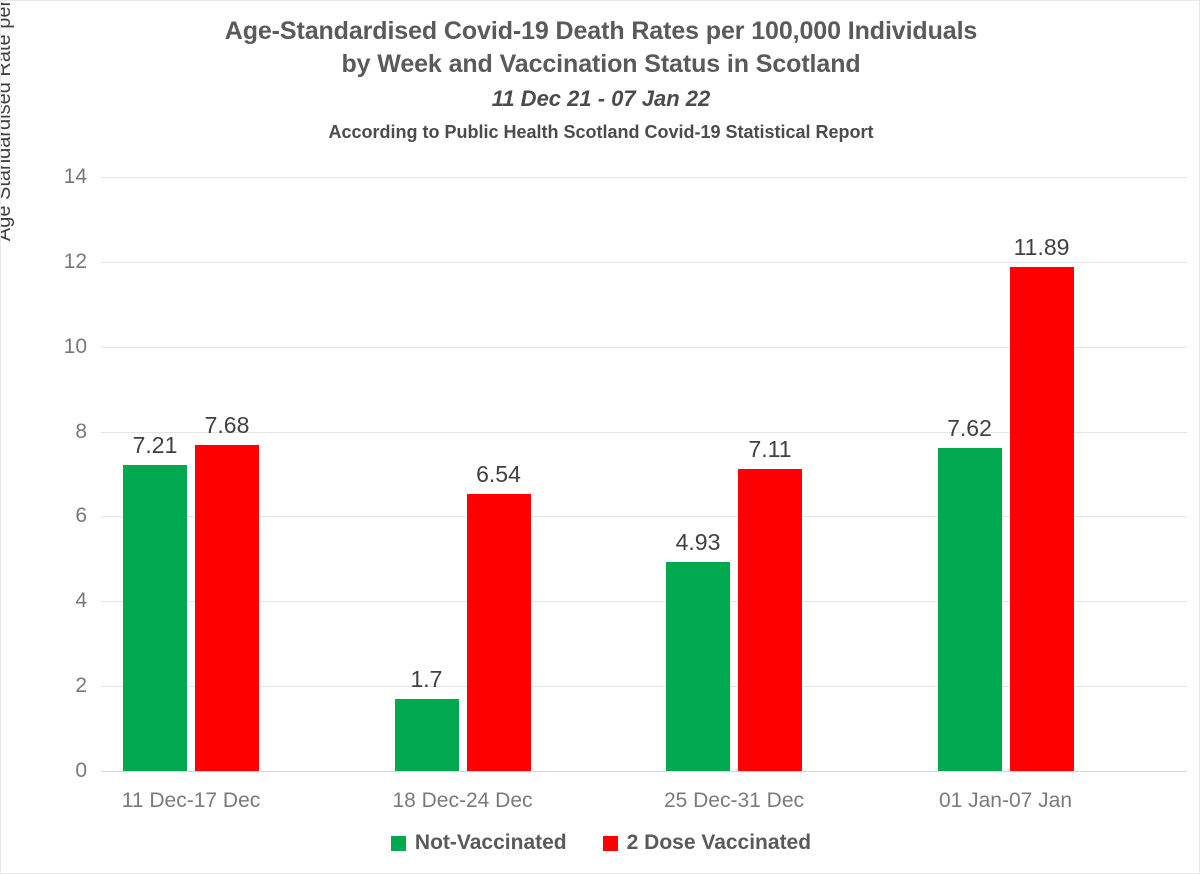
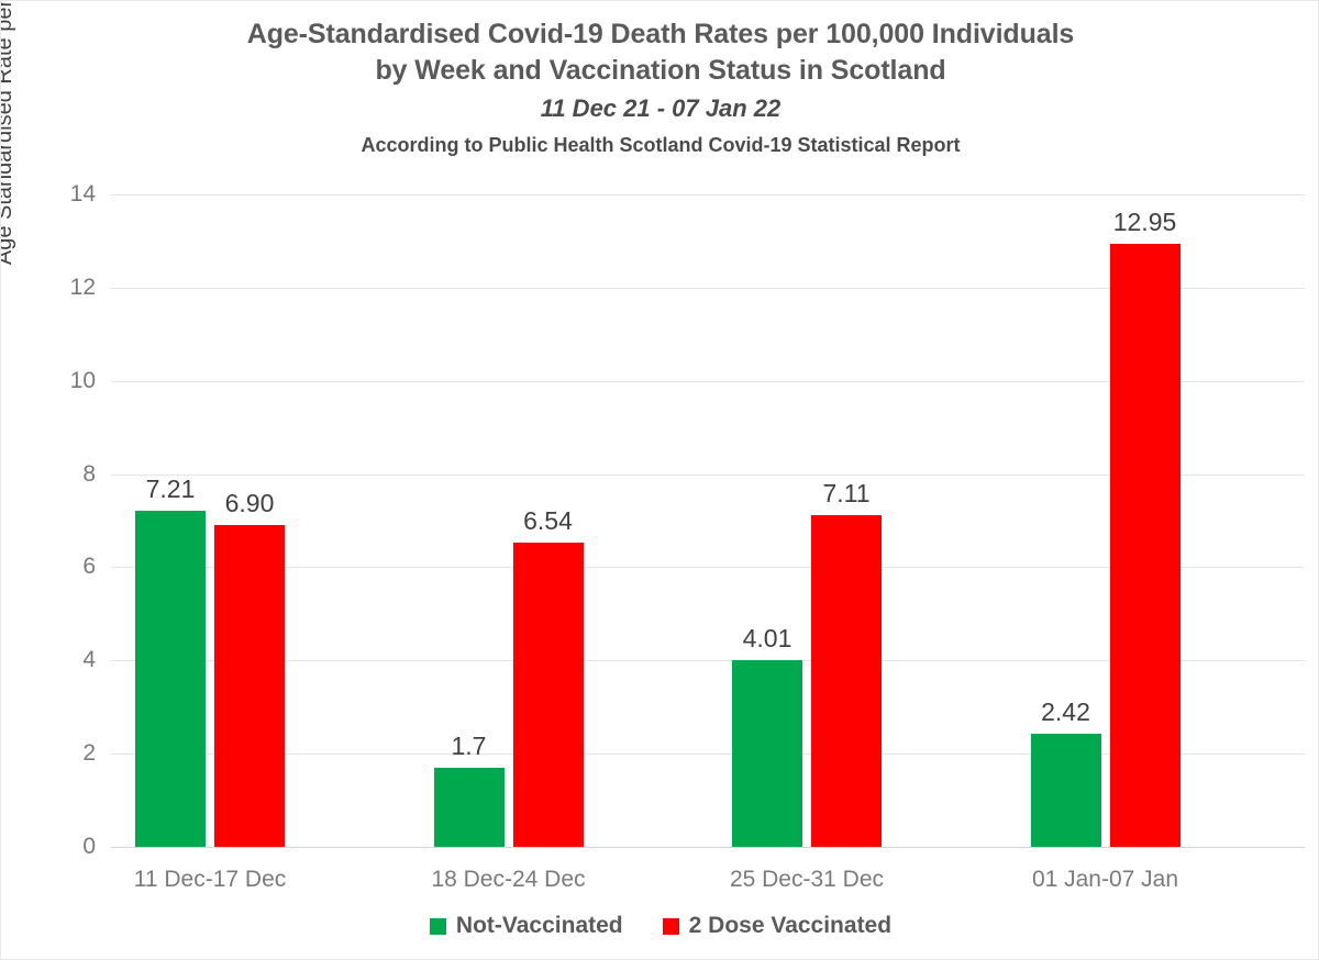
2 Dose Vaccinated/11 Dec-17 Dec: 7.68 -> 6.90
Not-Vaccinated/25 Dec-31 Dec: 4.93 -> 4.01
Not-Vaccinated/01 Jan-07 Jan: 7.62 -> 2.42
2 Dose Vaccinated/01 Jan-07 Jan: 11.89 -> 12.95
